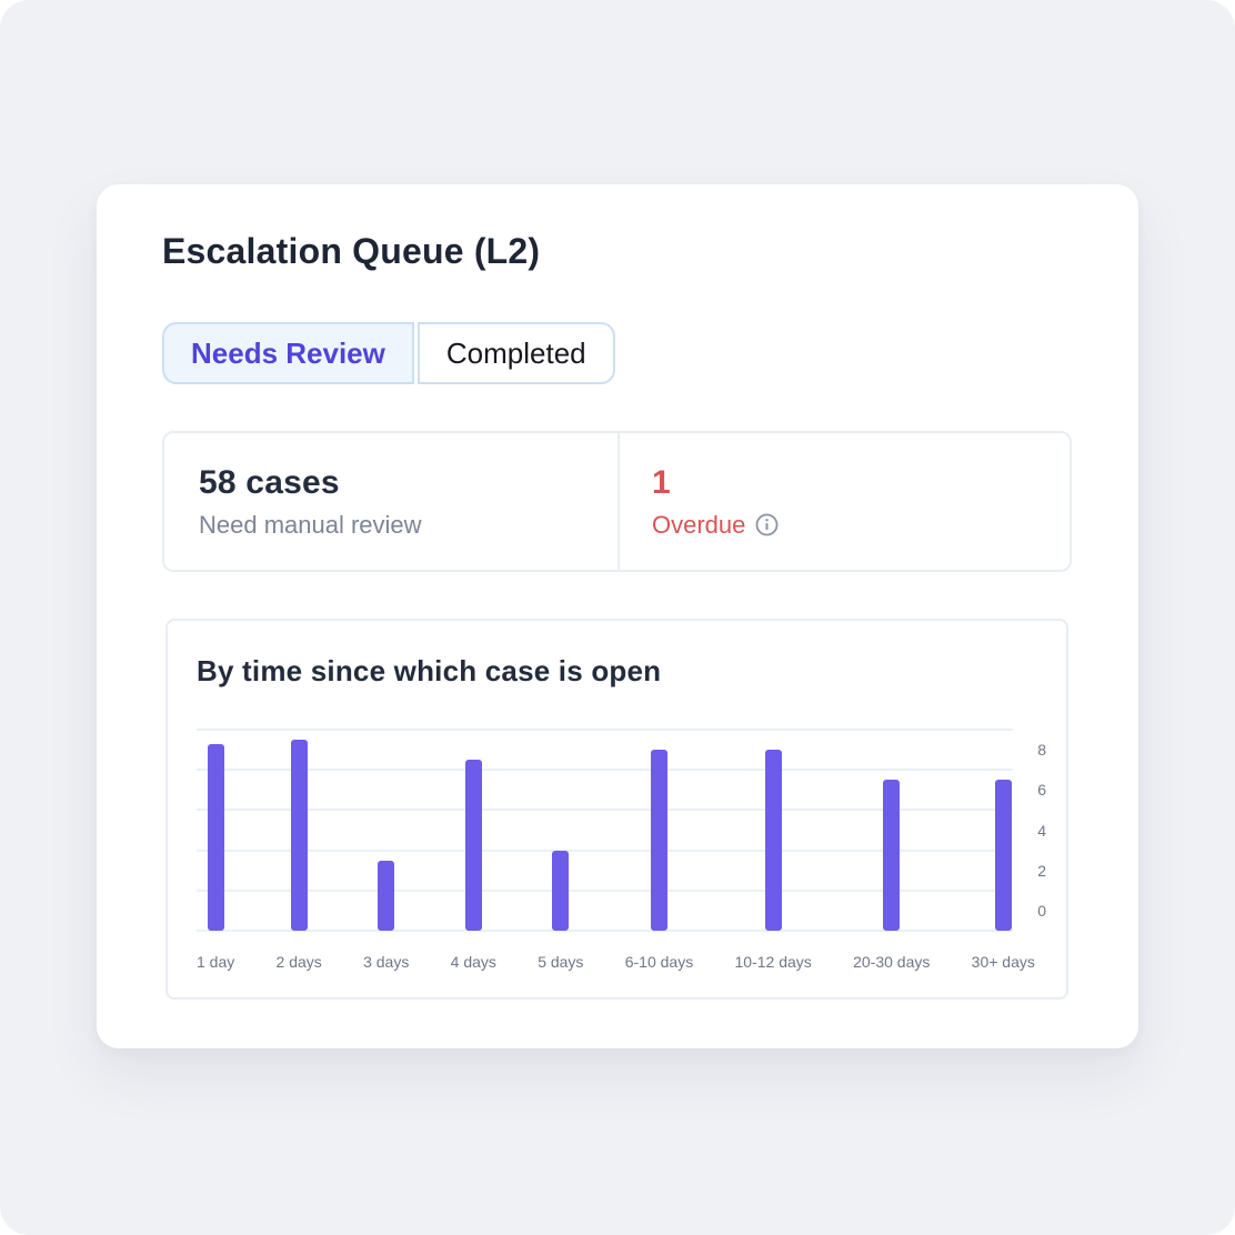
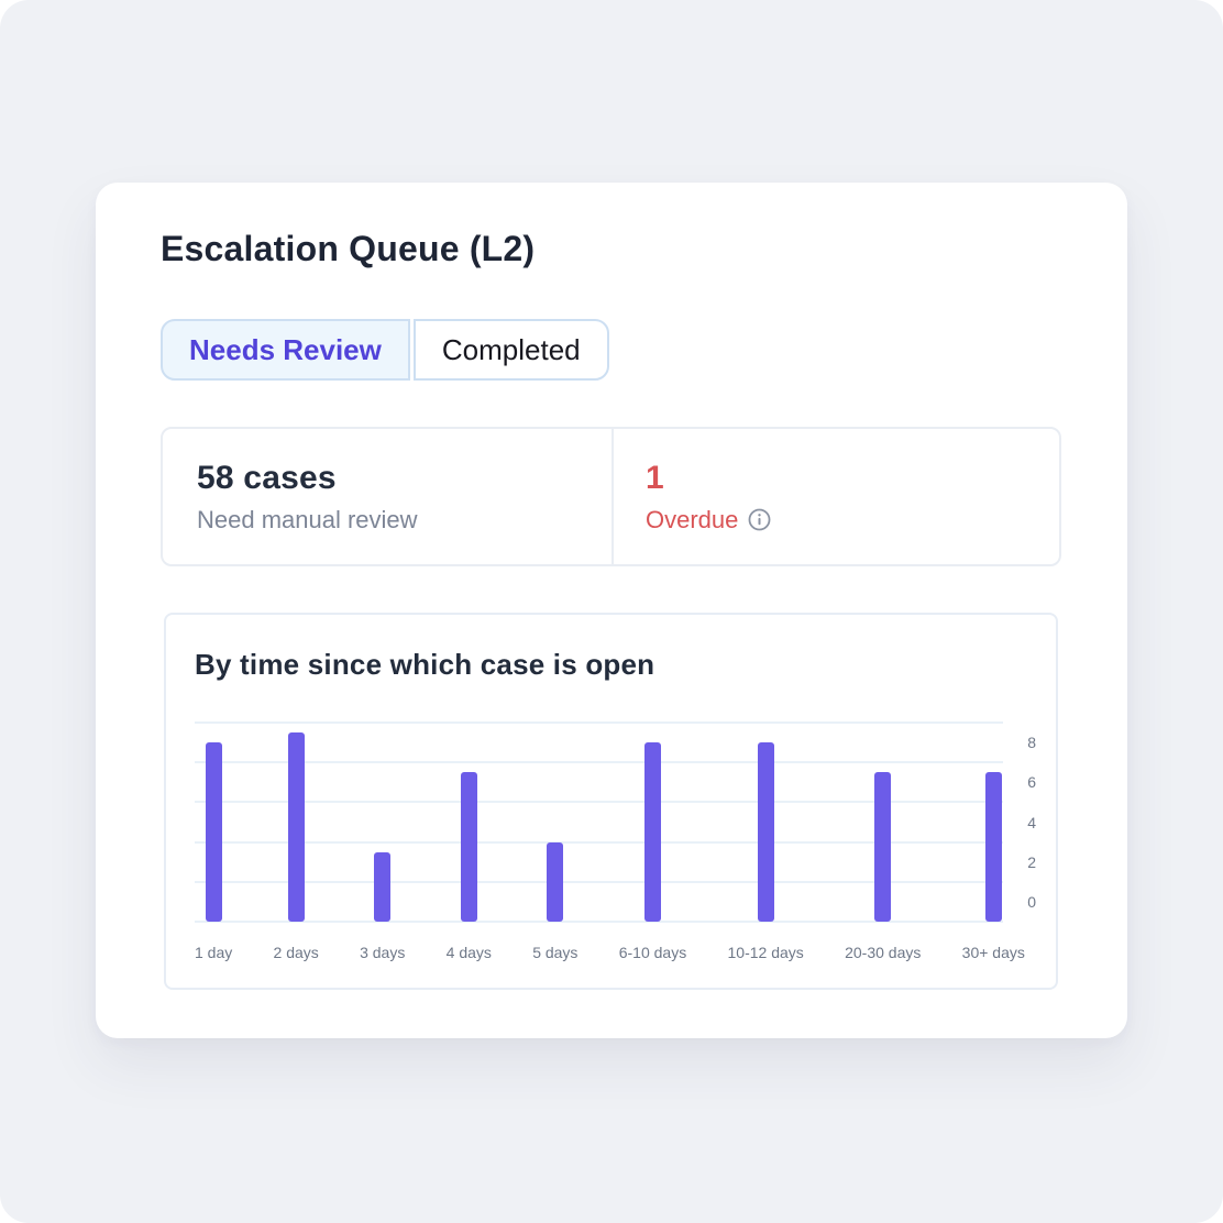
1 day: 8.3 -> 8.0
4 days: 7.5 -> 6.5
